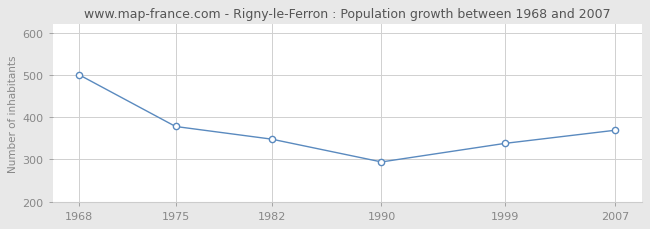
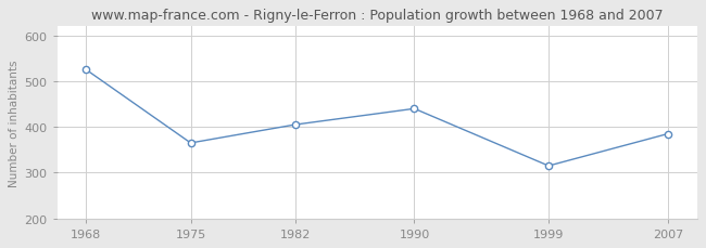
1968: 500 -> 525
1975: 378 -> 365
1982: 348 -> 405
1990: 294 -> 440
1999: 338 -> 315
2007: 369 -> 385
